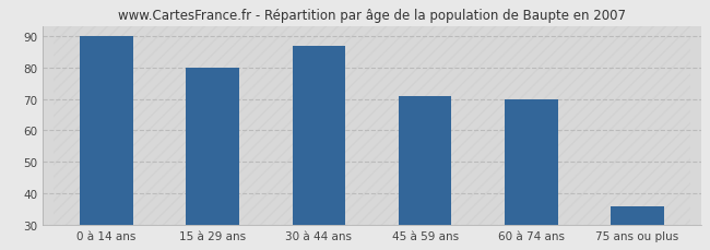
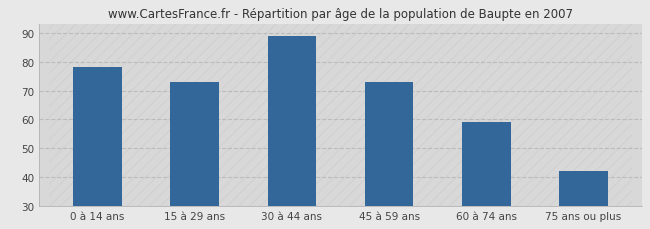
0 à 14 ans: 90 -> 78
15 à 29 ans: 80 -> 73
30 à 44 ans: 87 -> 89
45 à 59 ans: 71 -> 73
60 à 74 ans: 70 -> 59
75 ans ou plus: 36 -> 42
